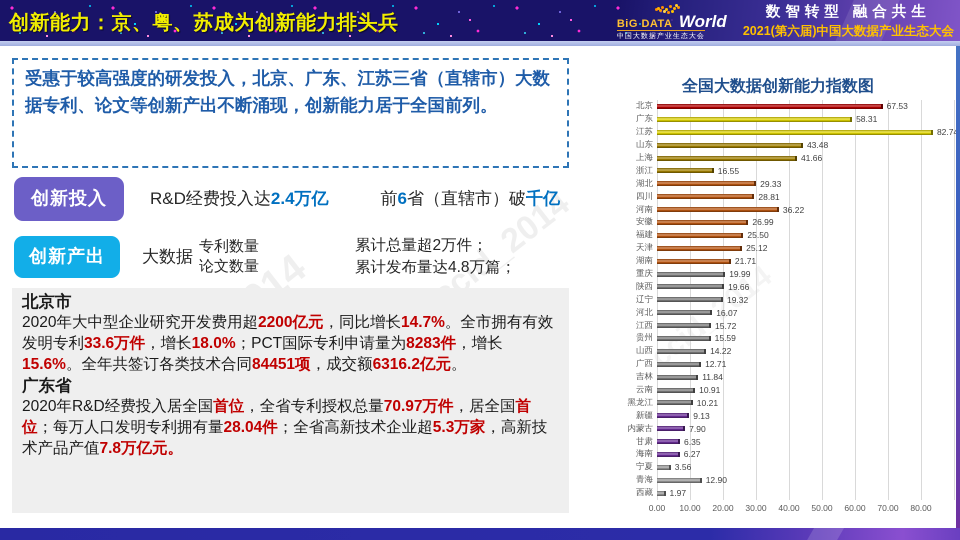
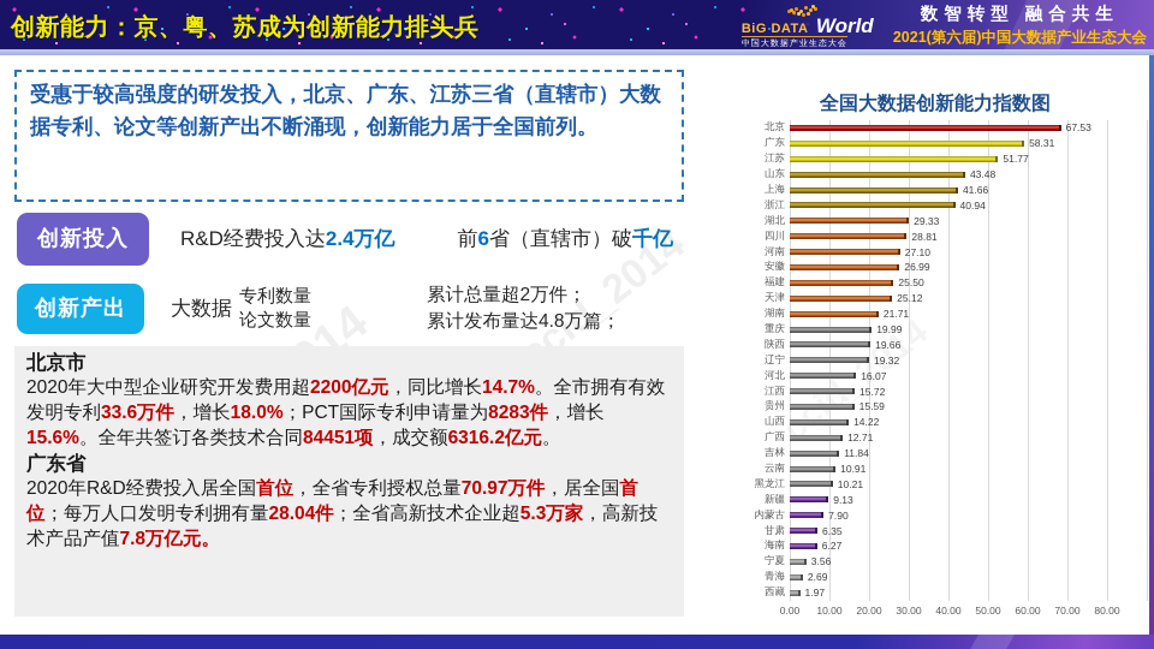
江苏: 82.74 -> 51.77
浙江: 16.55 -> 40.94
河南: 36.22 -> 27.10
青海: 12.90 -> 2.69
